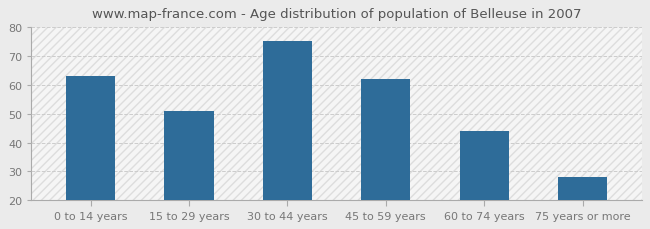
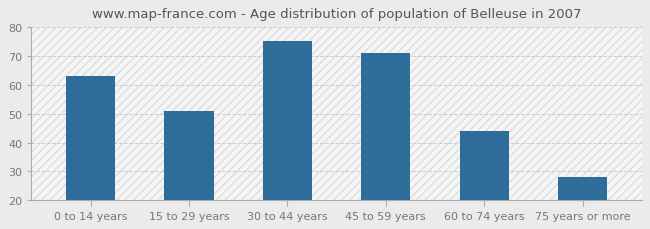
45 to 59 years: 62 -> 71
